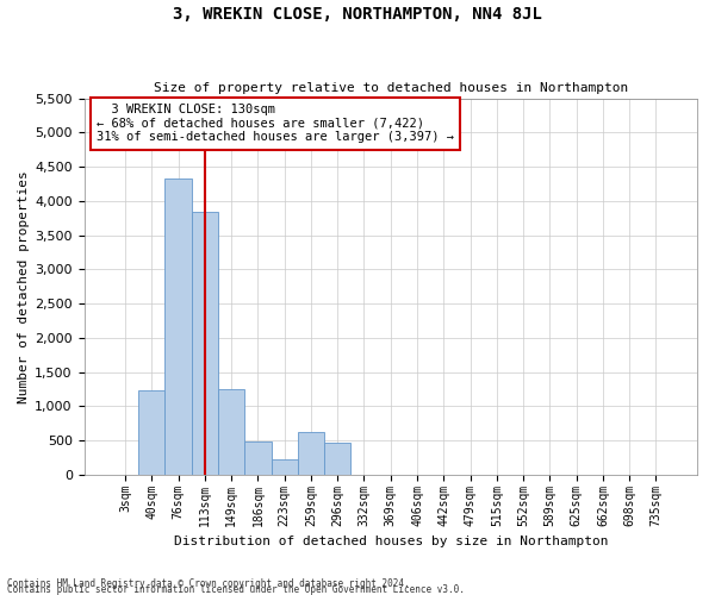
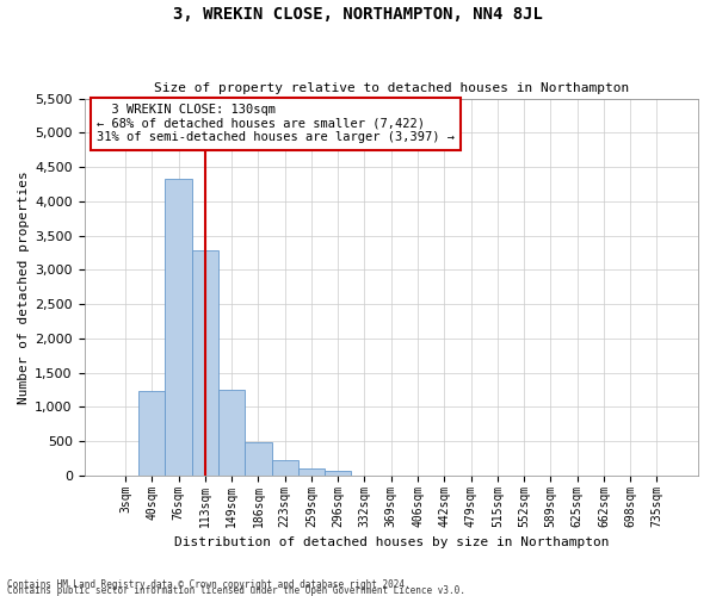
113sqm: 3,840 -> 3,290
259sqm: 620 -> 100
296sqm: 460 -> 60
